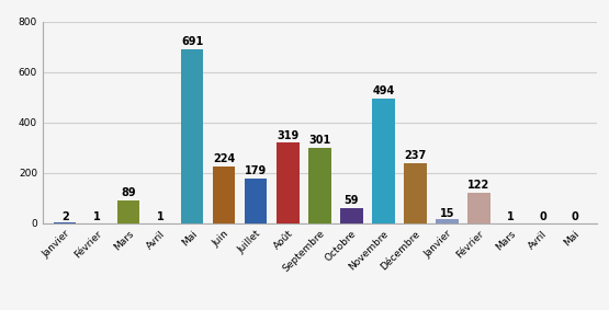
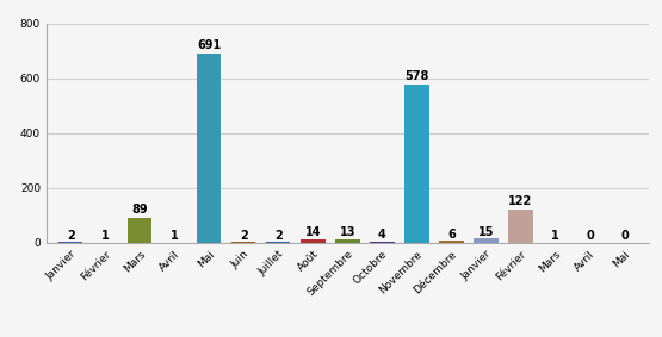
Juin: 224 -> 2
Juillet: 179 -> 2
Août: 319 -> 14
Septembre: 301 -> 13
Octobre: 59 -> 4
Novembre: 494 -> 578
Décembre: 237 -> 6
